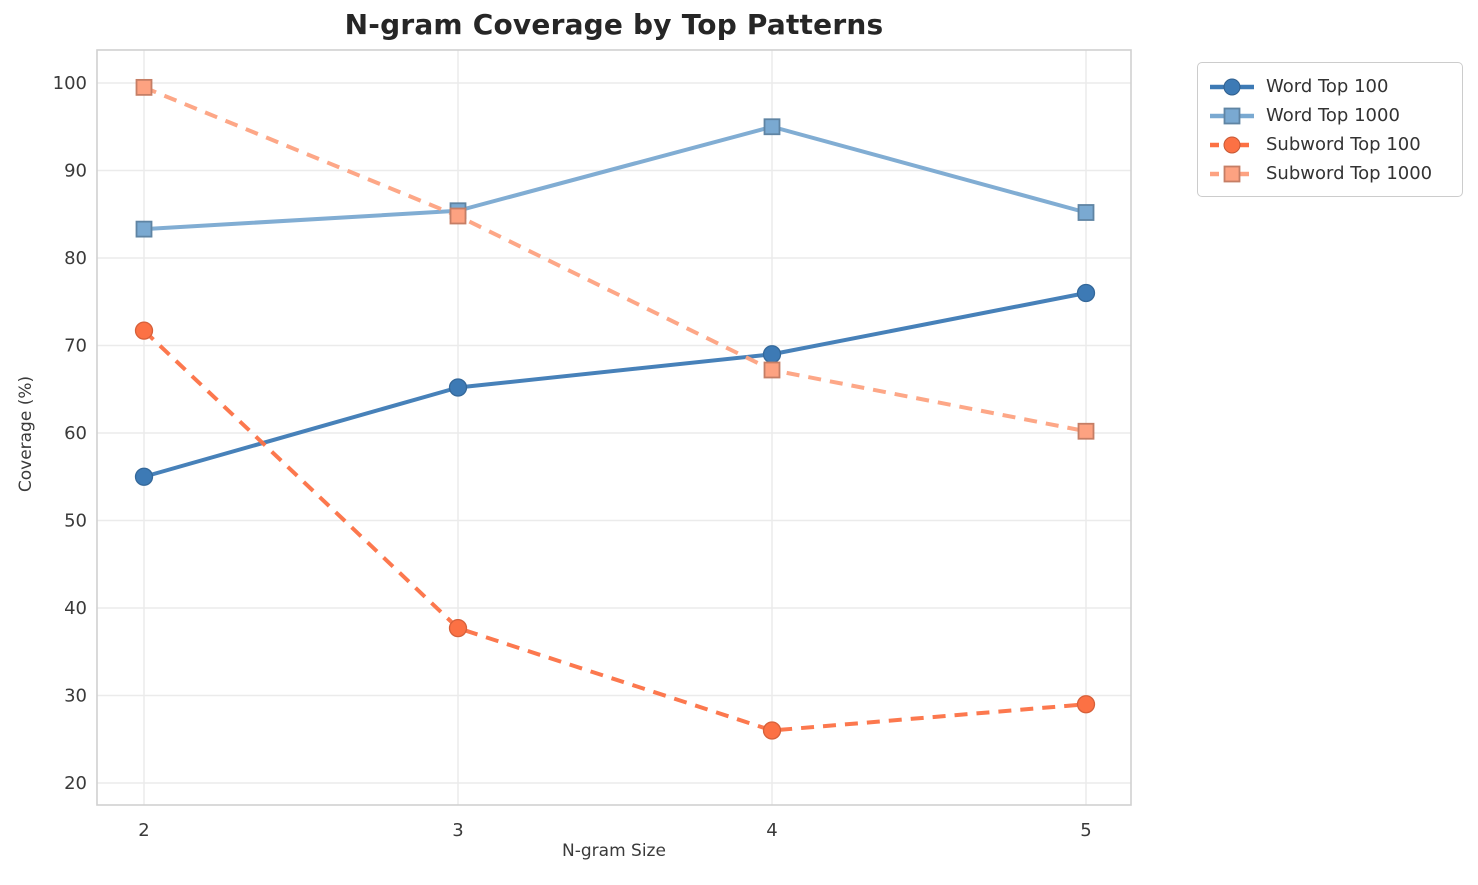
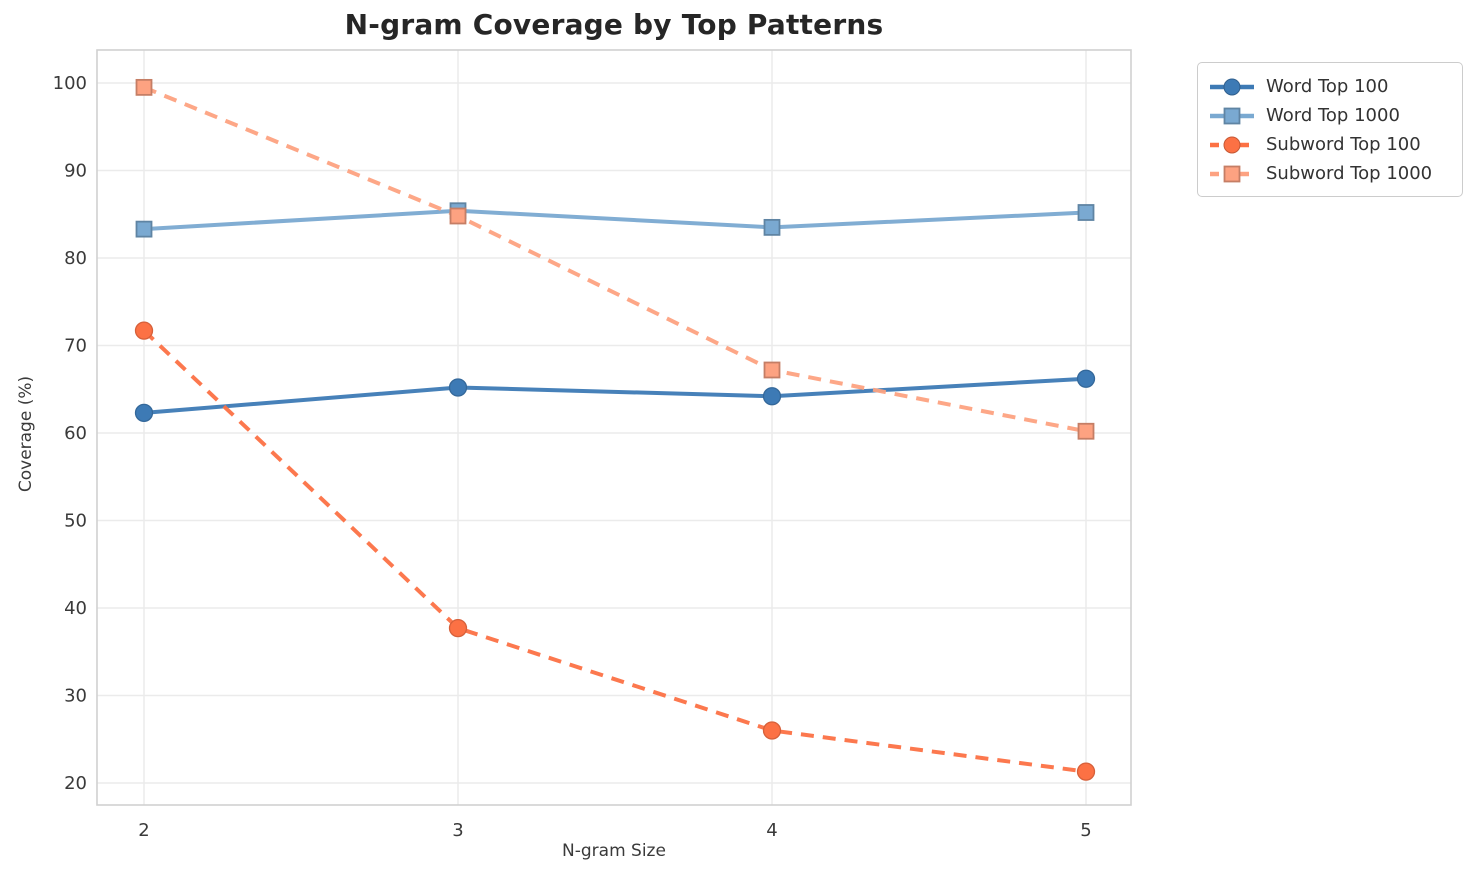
Word Top 100/2: 55 -> 62
Word Top 100/4: 69 -> 64
Word Top 1000/4: 95 -> 84
Word Top 100/5: 76 -> 66
Subword Top 100/5: 29 -> 21
